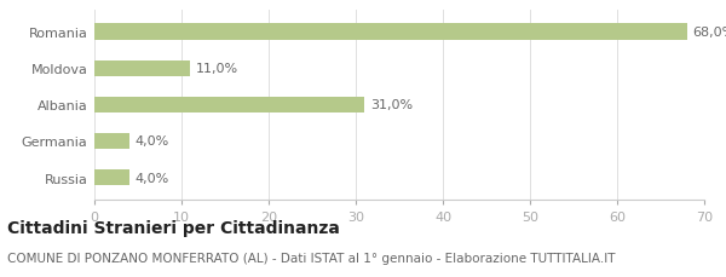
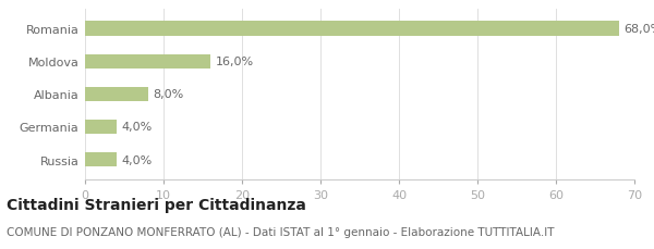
Moldova: 11,0% -> 16,0%
Albania: 31,0% -> 8,0%
